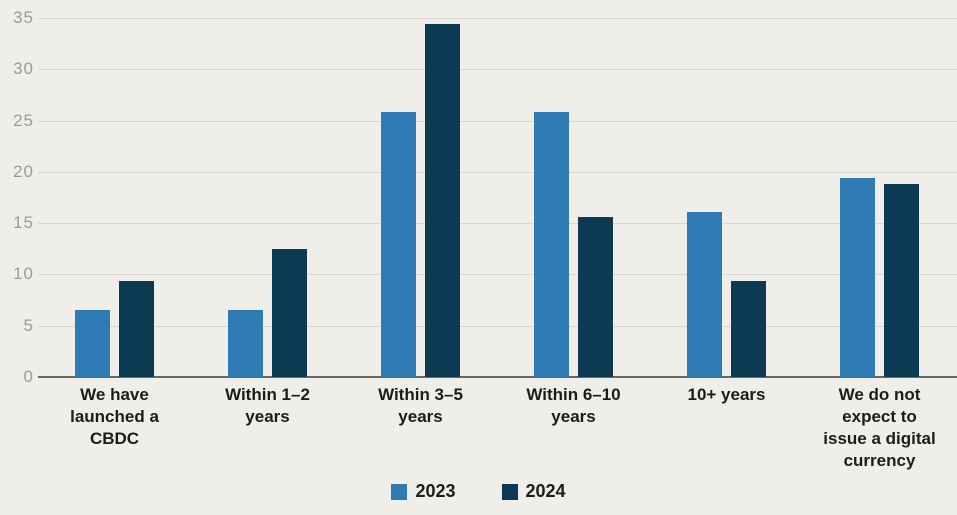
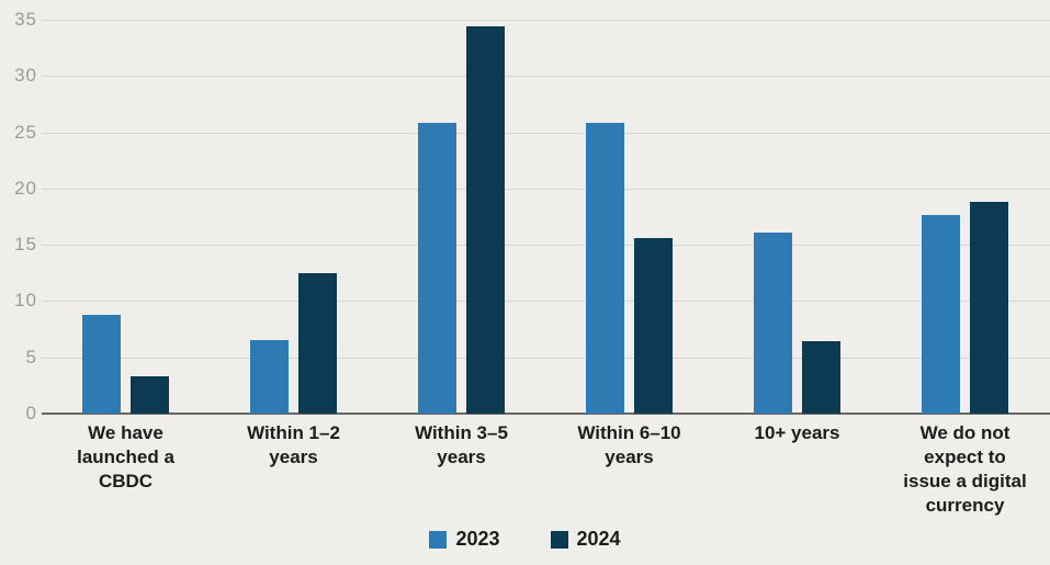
2023/We have launched a CBDC: 6.5 -> 8.8
2024/We have launched a CBDC: 9.4 -> 3.3
2024/10+ years: 9.4 -> 6.4
2023/We do not expect to issue a digital currency: 19.4 -> 17.6
